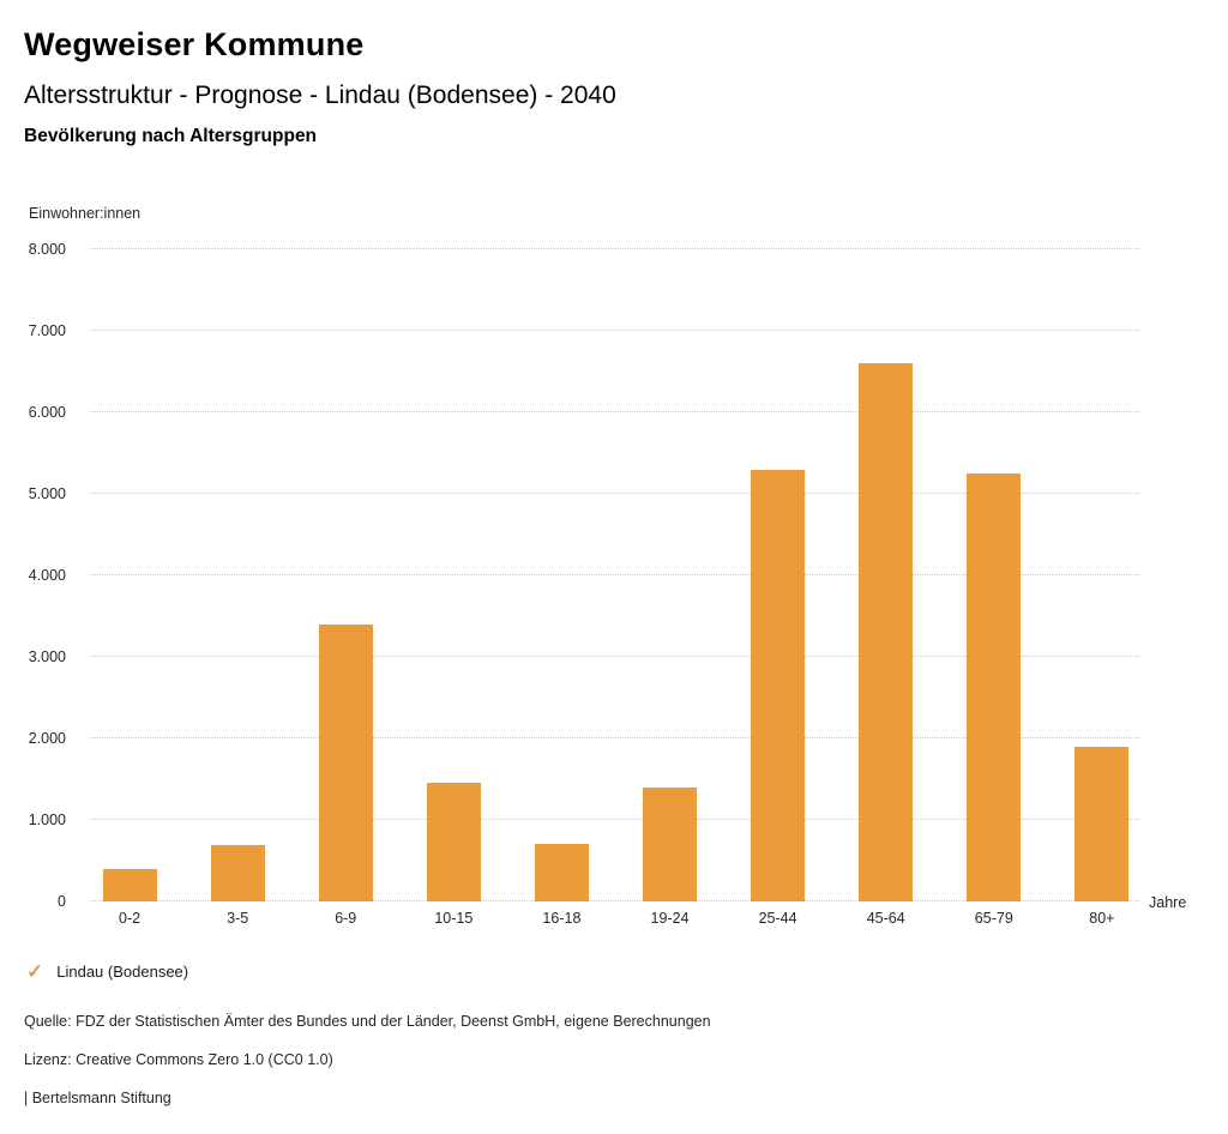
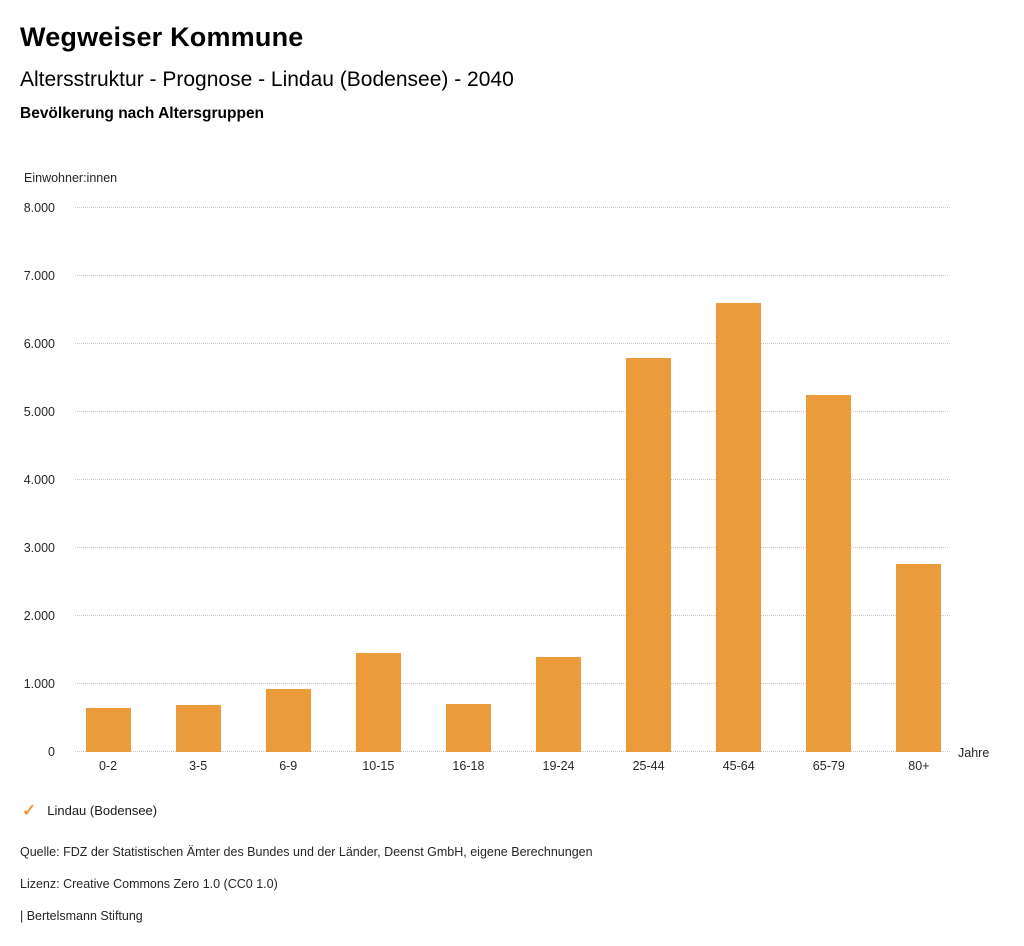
0-2: 400 -> 600
6-9: 3400 -> 900
25-44: 5300 -> 5800
80+: 1900 -> 2800
